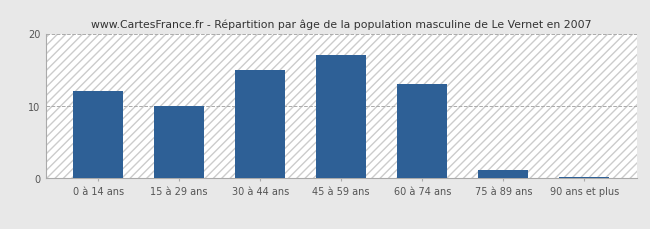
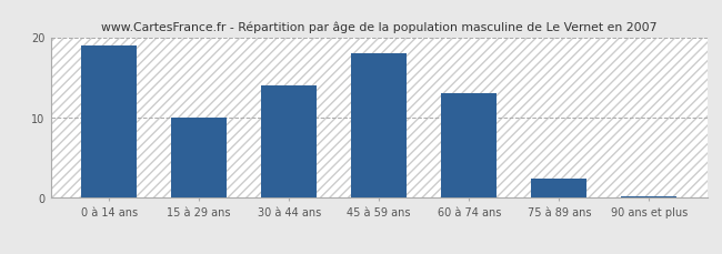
0 à 14 ans: 12.0 -> 19.0
30 à 44 ans: 15.0 -> 14.0
45 à 59 ans: 17.0 -> 18.0
75 à 89 ans: 1.2 -> 2.4
